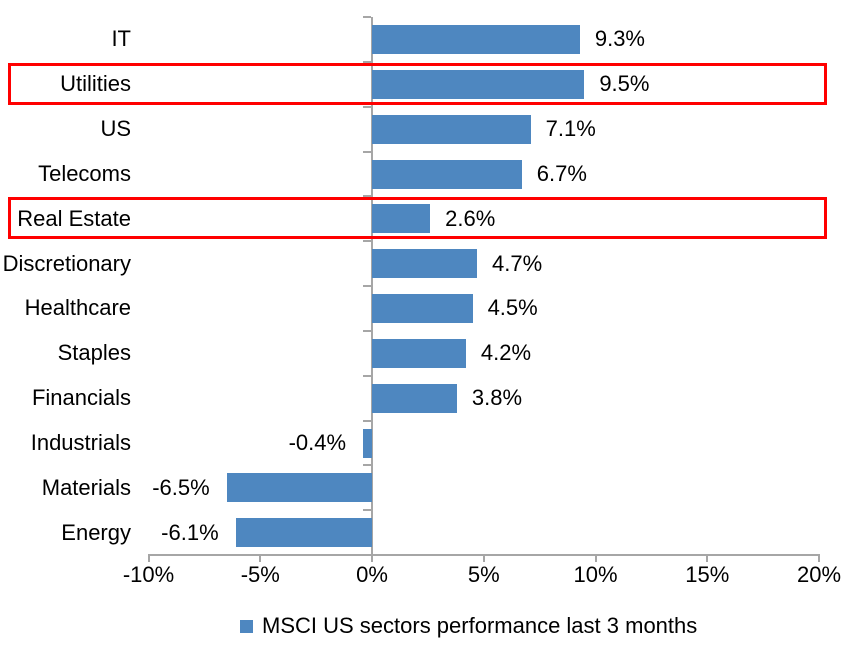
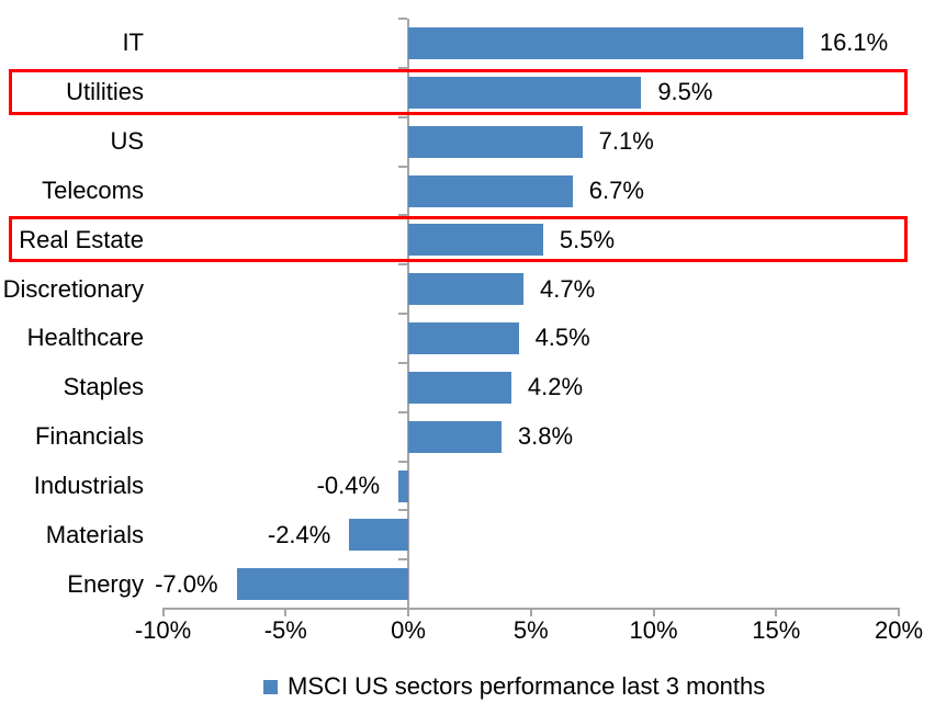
IT: 9.3% -> 16.1%
Real Estate: 2.6% -> 5.5%
Materials: -6.5% -> -2.4%
Energy: -6.1% -> -7.0%
